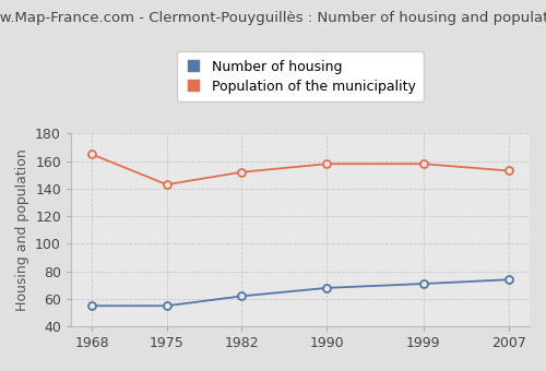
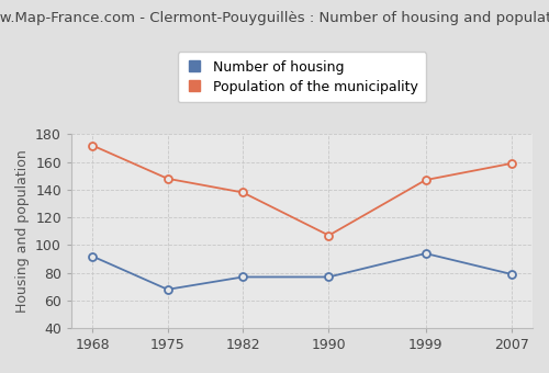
Number of housing/1968: 55 -> 92
Population of the municipality/1968: 165 -> 172
Number of housing/1975: 55 -> 68
Population of the municipality/1975: 143 -> 148
Number of housing/1982: 62 -> 77
Population of the municipality/1982: 152 -> 138
Number of housing/1990: 68 -> 77
Population of the municipality/1990: 158 -> 107
Number of housing/1999: 71 -> 94
Population of the municipality/1999: 158 -> 147
Number of housing/2007: 74 -> 79
Population of the municipality/2007: 153 -> 159
